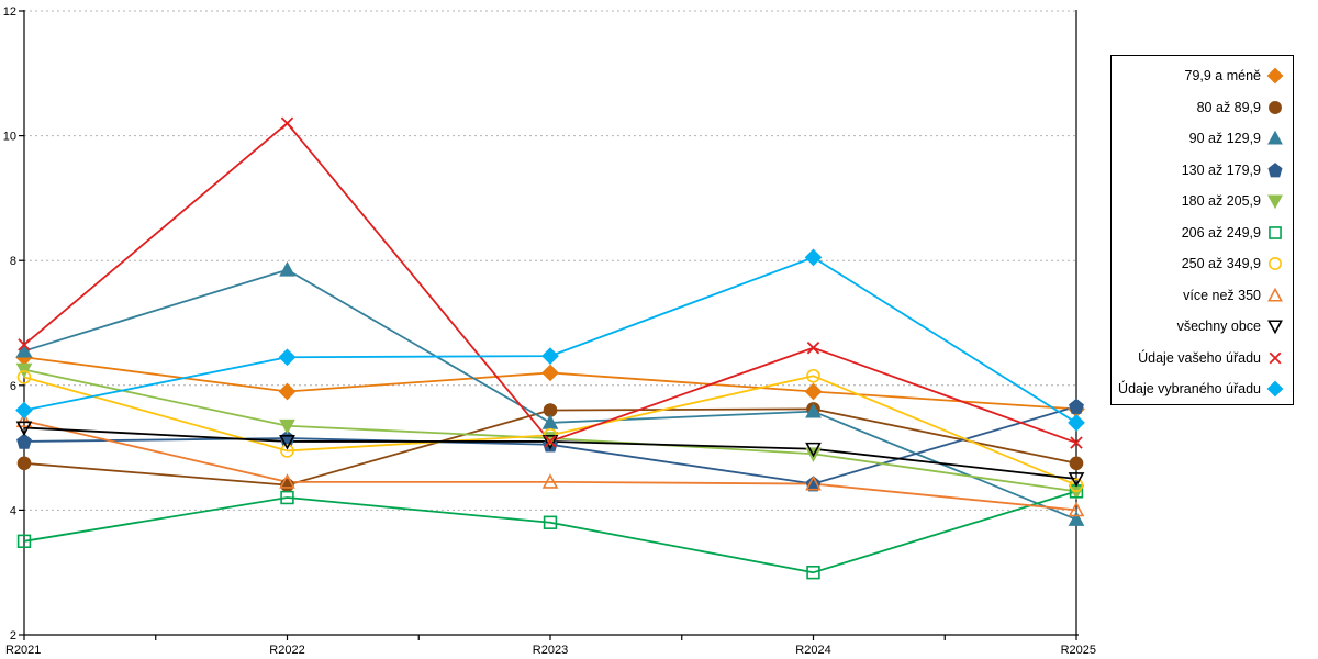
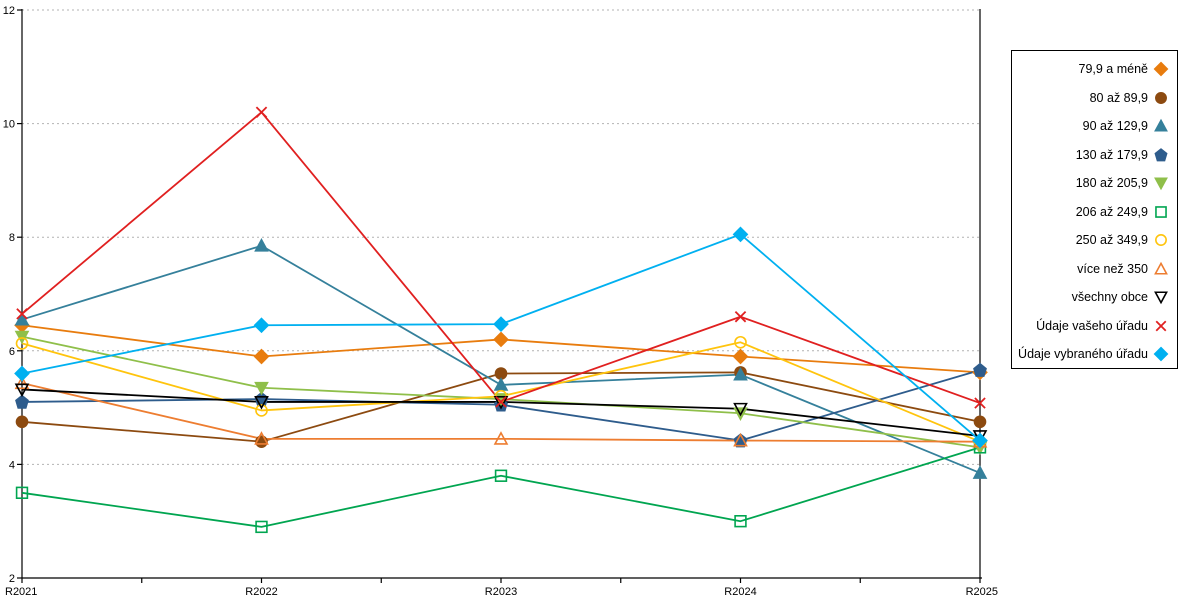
206 až 249,9/R2022: 4.2 -> 2.9
více než 350/R2025: 4.0 -> 4.4
Údaje vybraného úřadu/R2025: 5.4 -> 4.4
